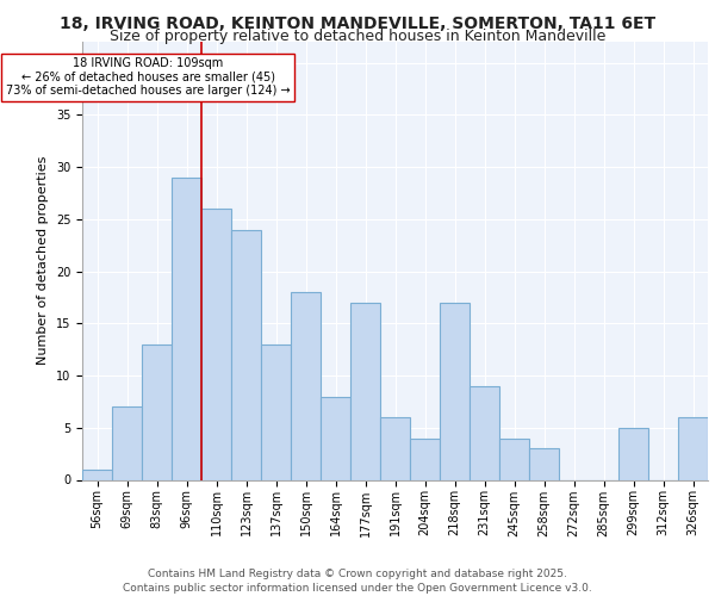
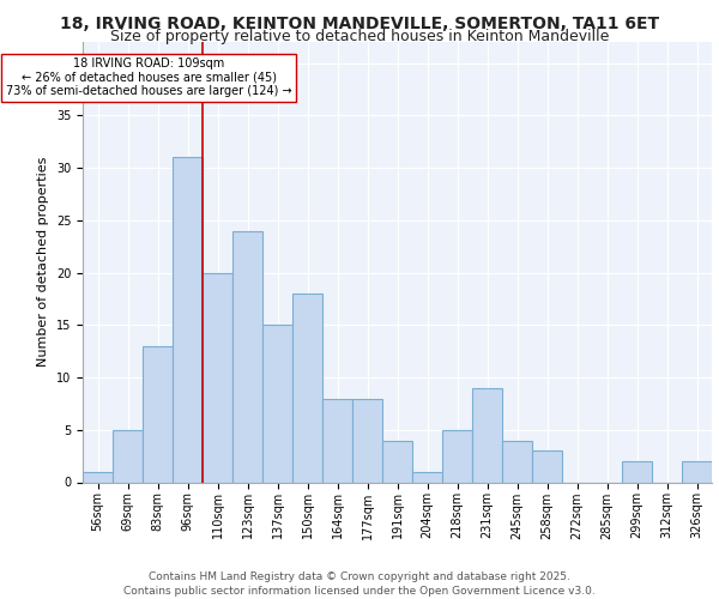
69sqm: 7 -> 5
96sqm: 29 -> 31
110sqm: 26 -> 20
137sqm: 13 -> 15
177sqm: 17 -> 8
191sqm: 6 -> 4
204sqm: 4 -> 1
218sqm: 17 -> 5
299sqm: 5 -> 2
326sqm: 6 -> 2
